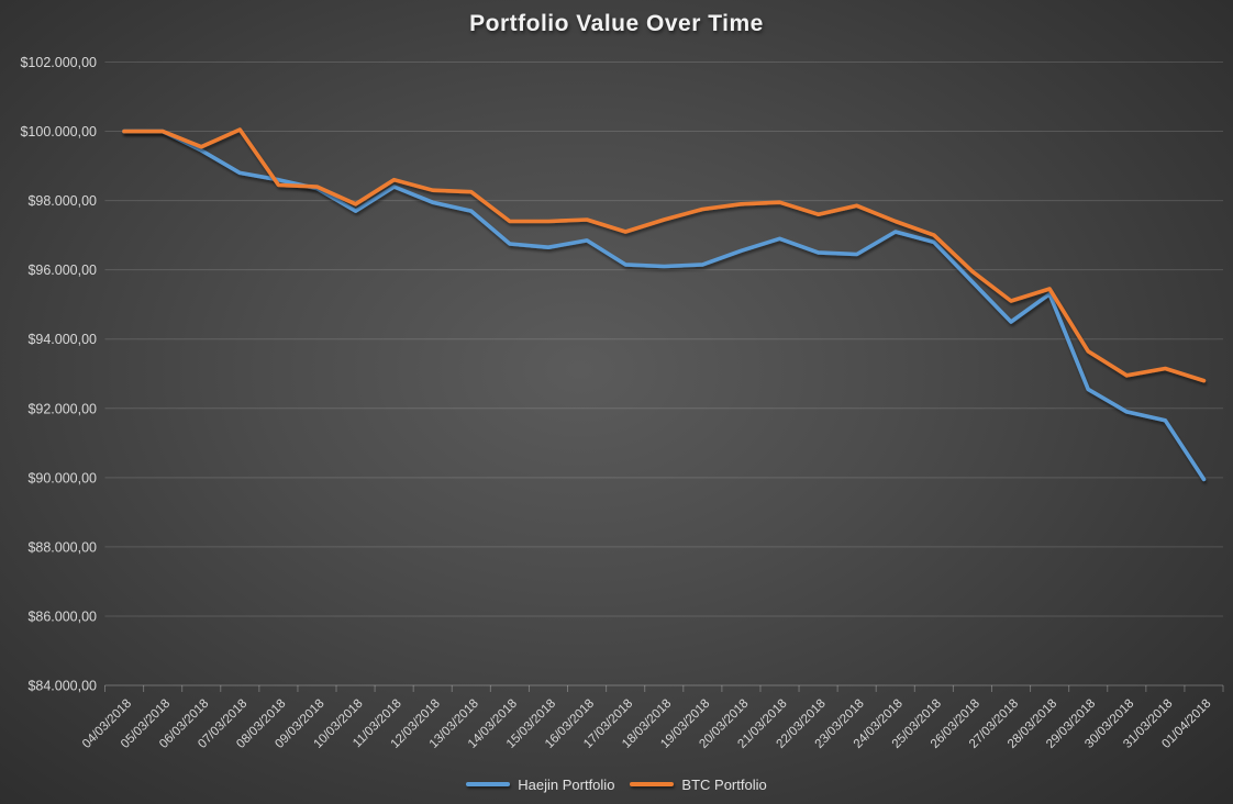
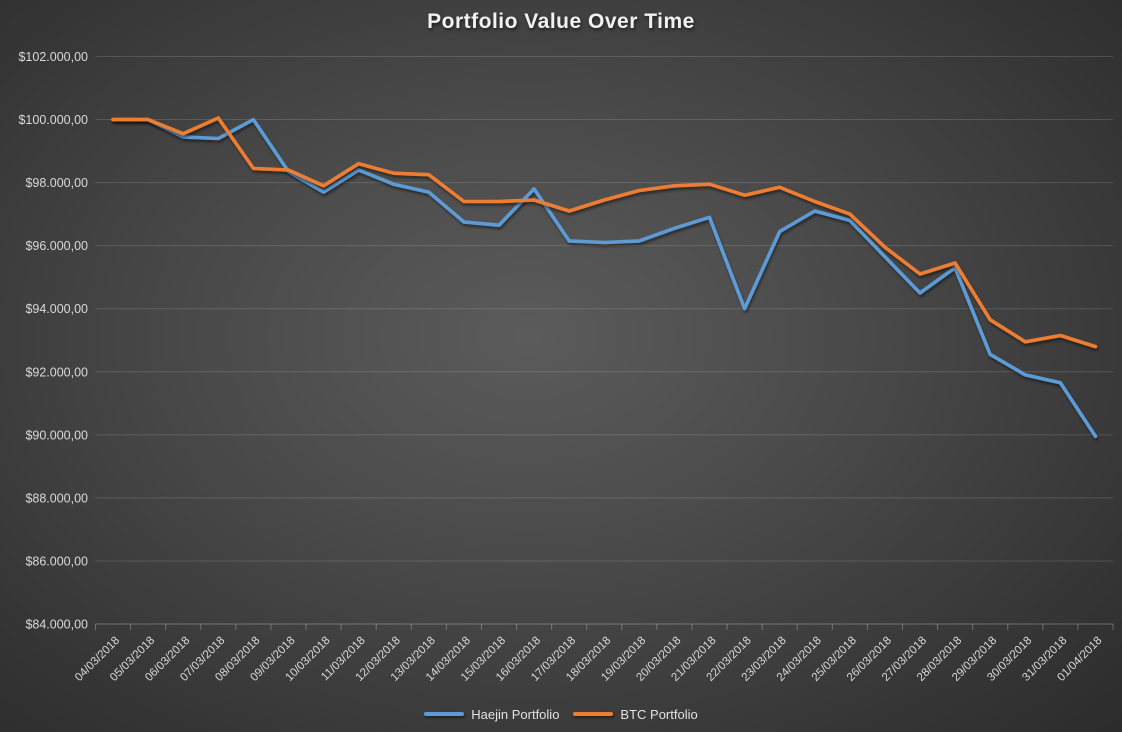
Haejin Portfolio/07/03/2018: $98800 -> $99400
Haejin Portfolio/08/03/2018: $98600 -> $100000
Haejin Portfolio/16/03/2018: $96800 -> $97800
Haejin Portfolio/22/03/2018: $96500 -> $94000
